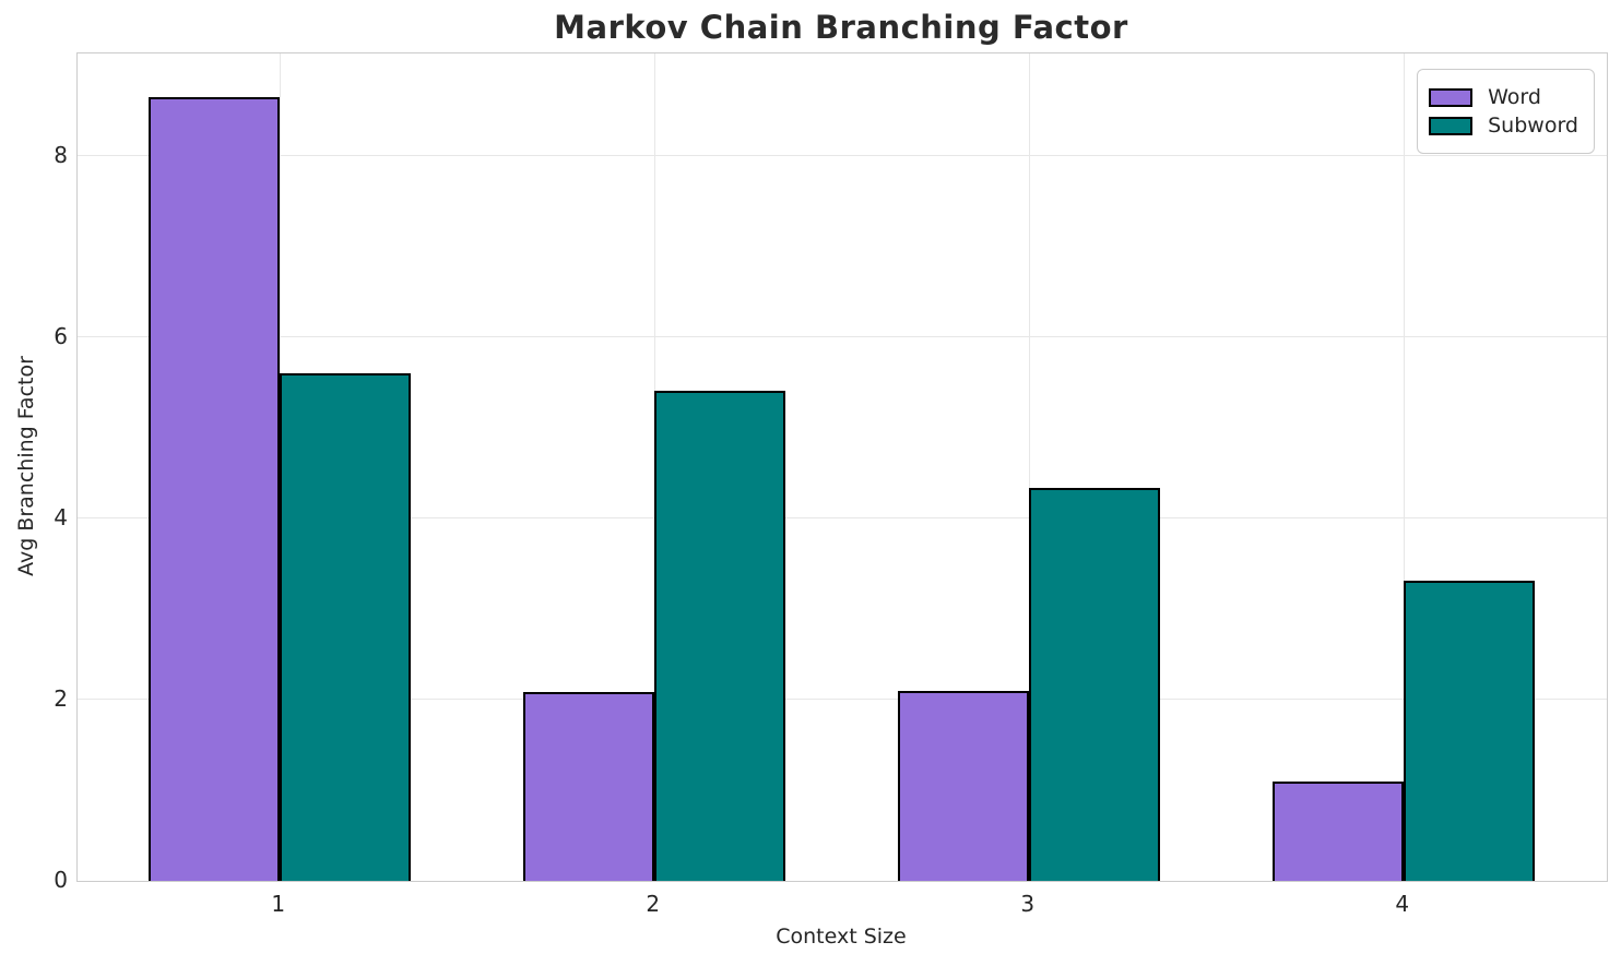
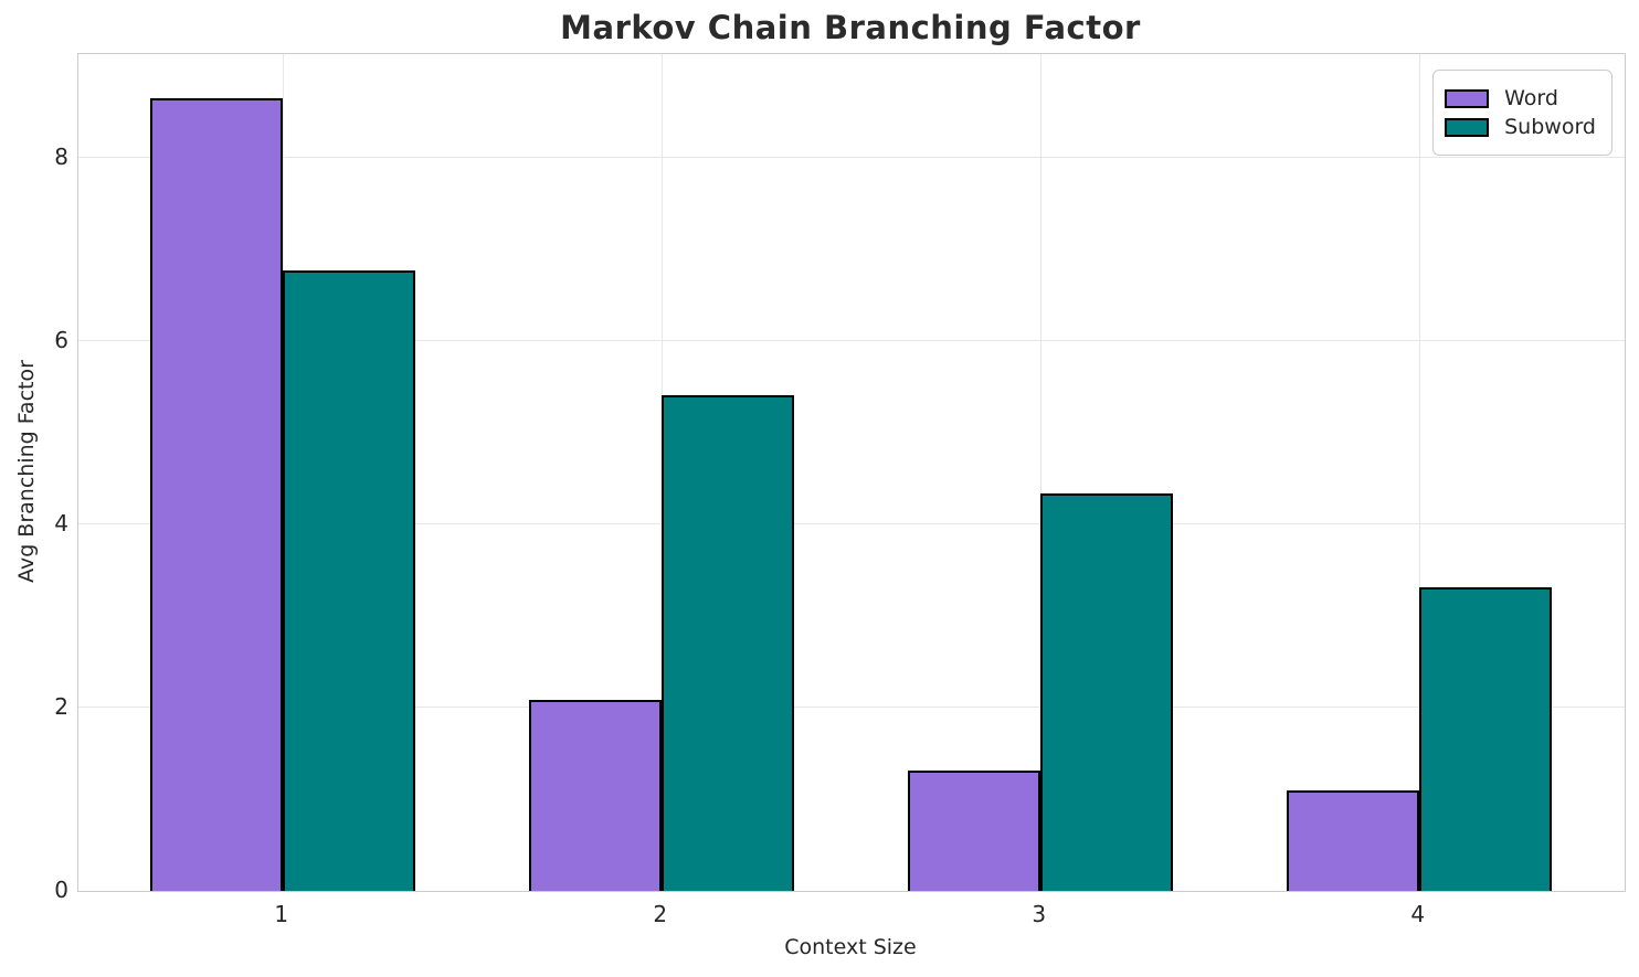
Subword/1: 5.6 -> 6.8
Word/3: 2.1 -> 1.3
